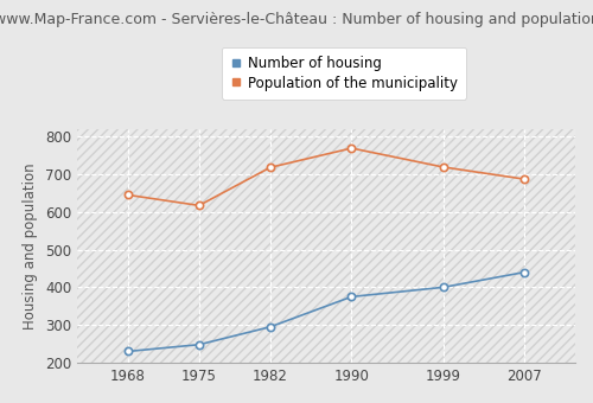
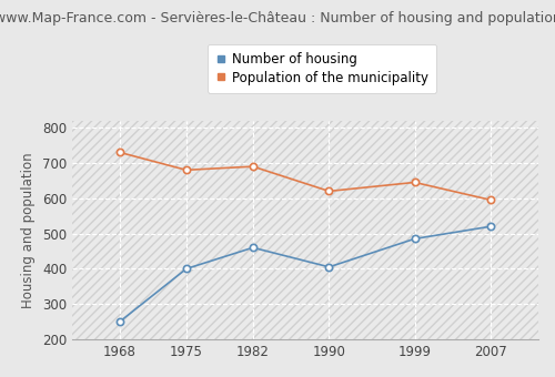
Number of housing/1968: 230 -> 250
Population of the municipality/1968: 645 -> 730
Number of housing/1975: 248 -> 400
Population of the municipality/1975: 617 -> 680
Number of housing/1982: 295 -> 460
Population of the municipality/1982: 718 -> 690
Number of housing/1990: 375 -> 405
Population of the municipality/1990: 769 -> 620
Number of housing/1999: 400 -> 485
Population of the municipality/1999: 719 -> 645
Number of housing/2007: 440 -> 520
Population of the municipality/2007: 687 -> 595
